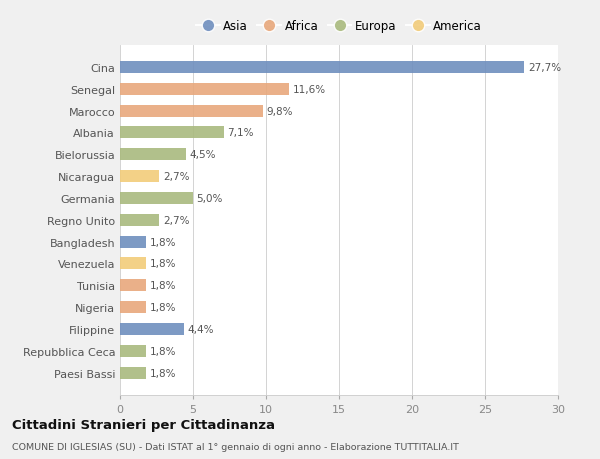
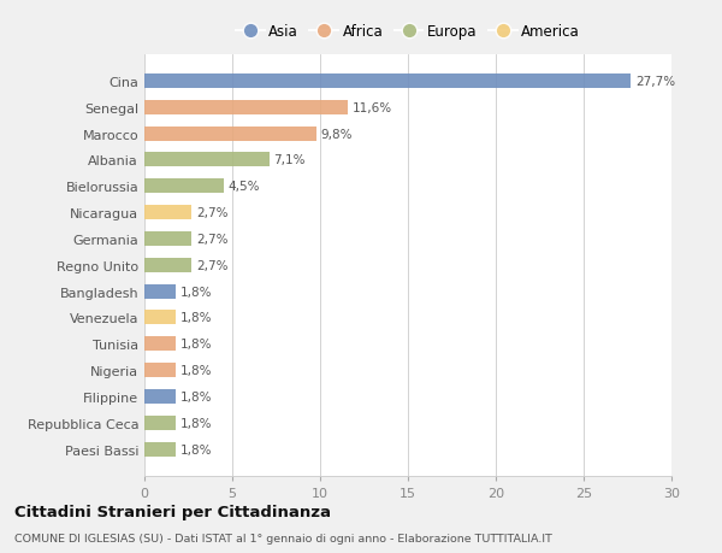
Germania: 5,0% -> 2,7%
Filippine: 4,4% -> 1,8%
